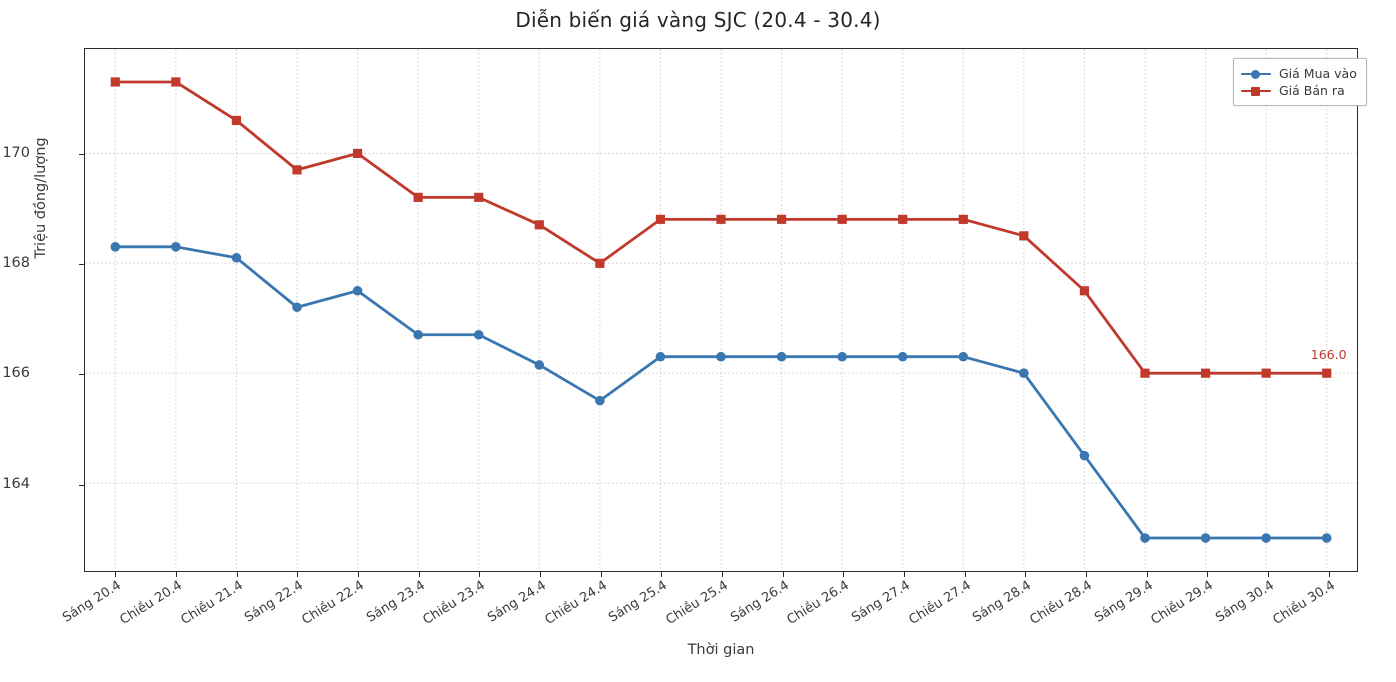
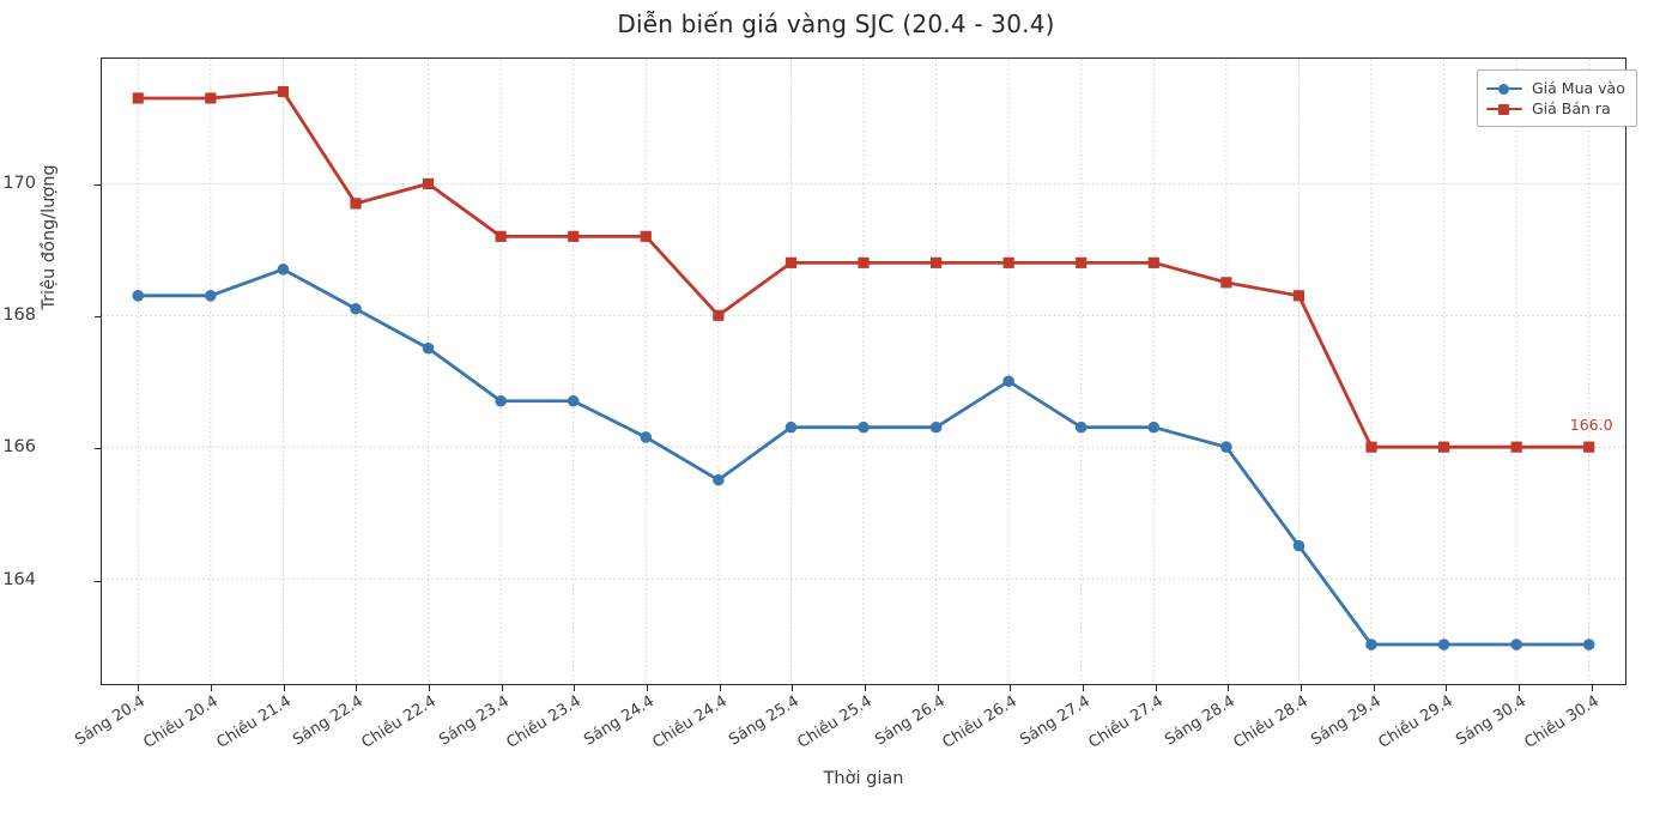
Giá Mua vào/Chiều 21.4: 168.1 -> 168.7
Giá Bán ra/Chiều 21.4: 170.6 -> 171.4
Giá Mua vào/Sáng 22.4: 167.2 -> 168.1
Giá Bán ra/Sáng 24.4: 168.7 -> 169.2
Giá Mua vào/Chiều 26.4: 166.3 -> 167.0
Giá Bán ra/Chiều 28.4: 167.5 -> 168.3
